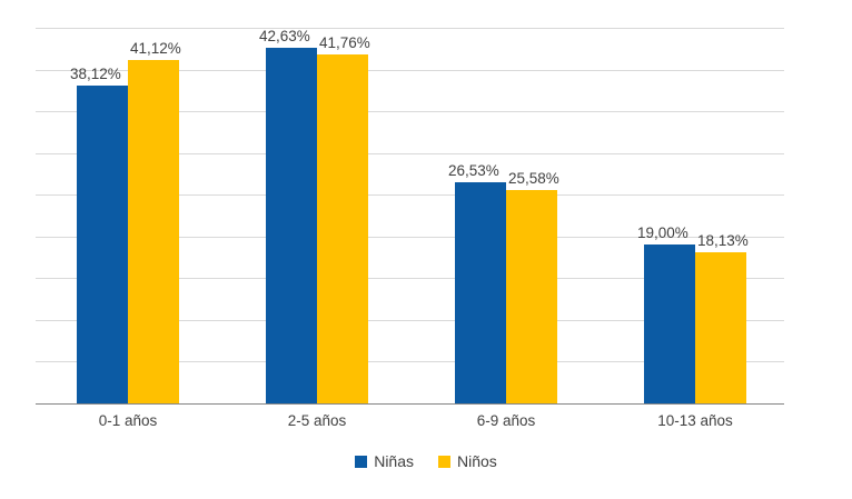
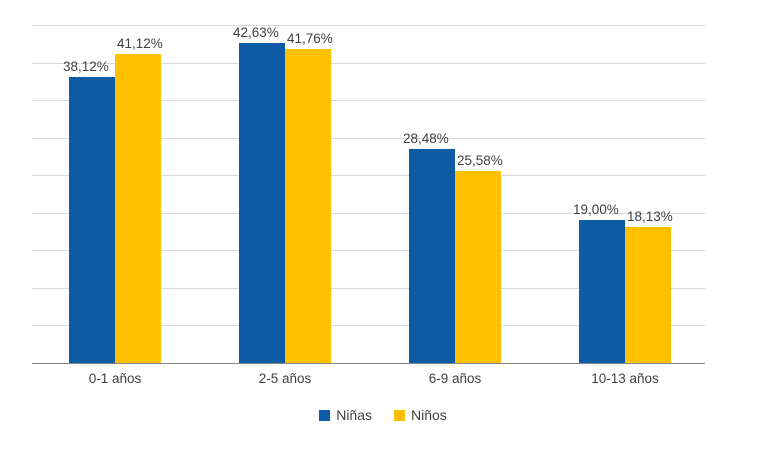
Niñas/6-9 años: 26,53% -> 28,48%
